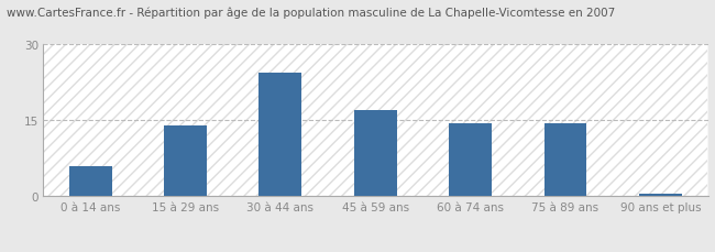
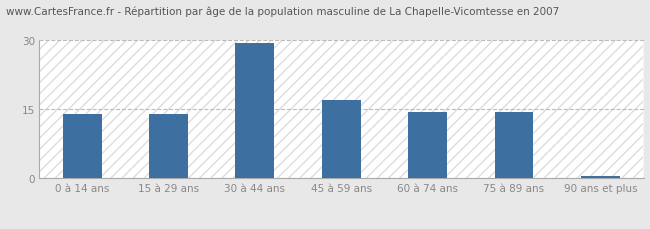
0 à 14 ans: 6.0 -> 14.0
30 à 44 ans: 24.5 -> 29.5
